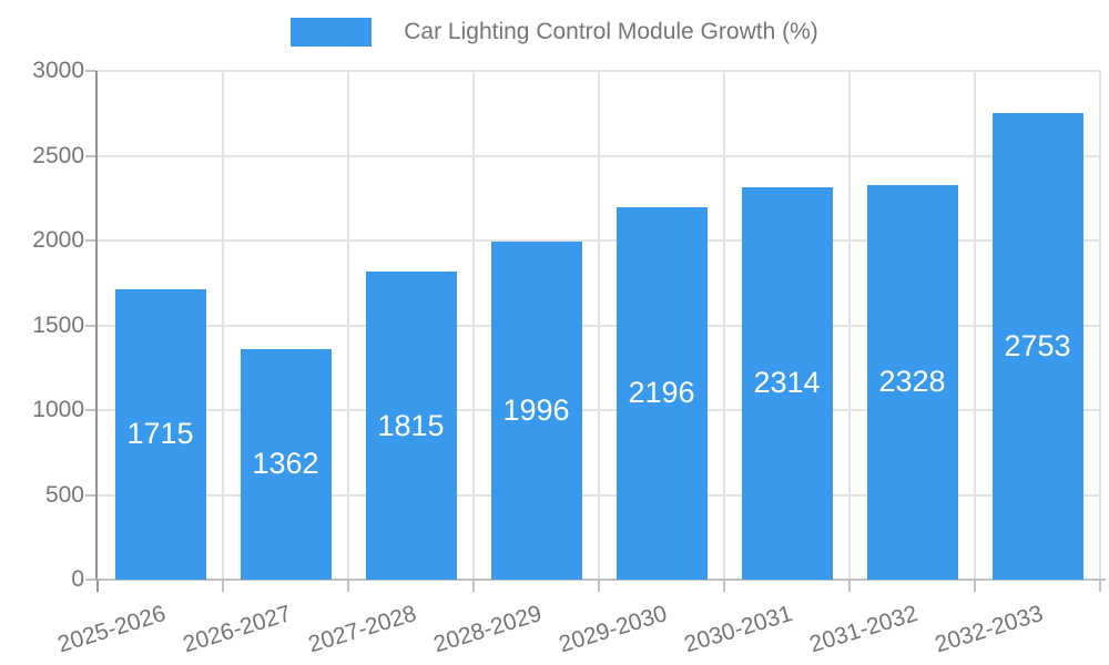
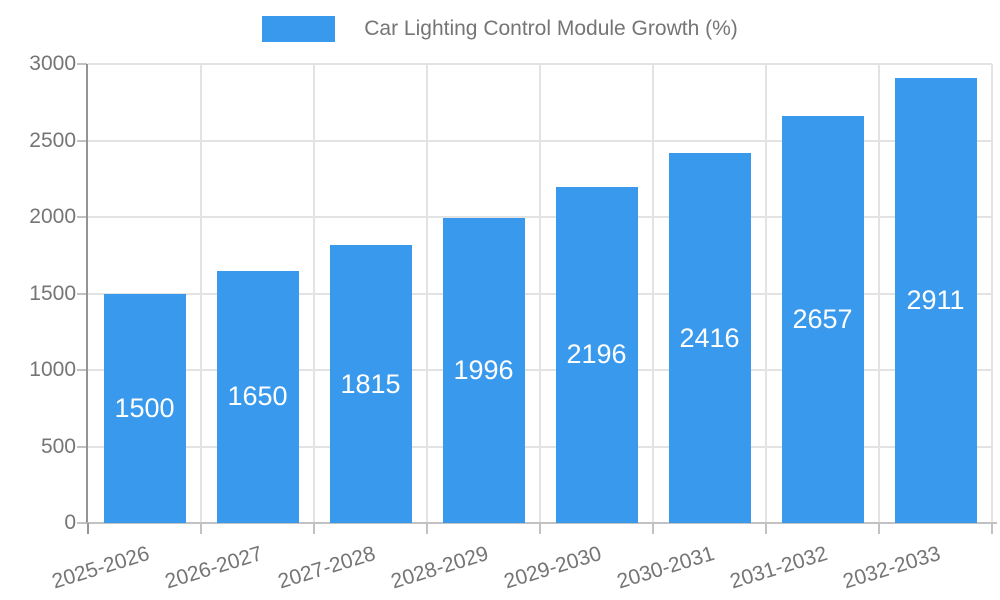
2025-2026: 1715 -> 1500
2026-2027: 1362 -> 1650
2030-2031: 2314 -> 2416
2031-2032: 2328 -> 2657
2032-2033: 2753 -> 2911
